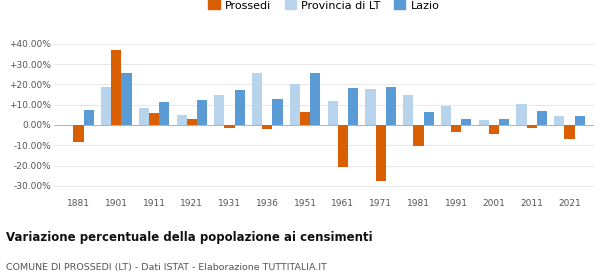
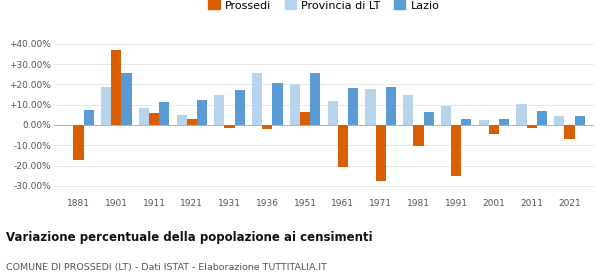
Prossedi/1881: -8.5% -> -17.5%
Lazio/1936: 13.0% -> 20.5%
Prossedi/1991: -3.5% -> -25.0%
